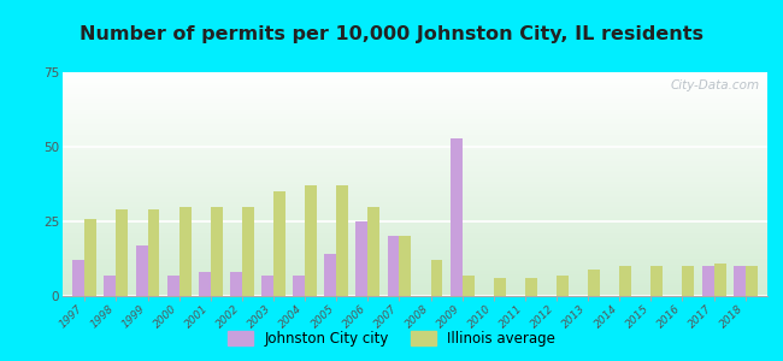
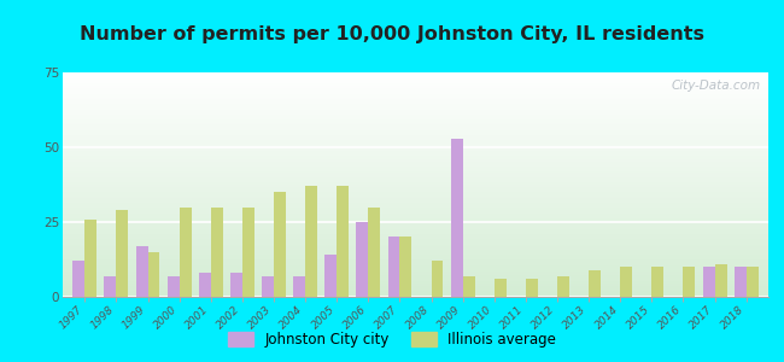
Illinois average/1999: 29 -> 15
